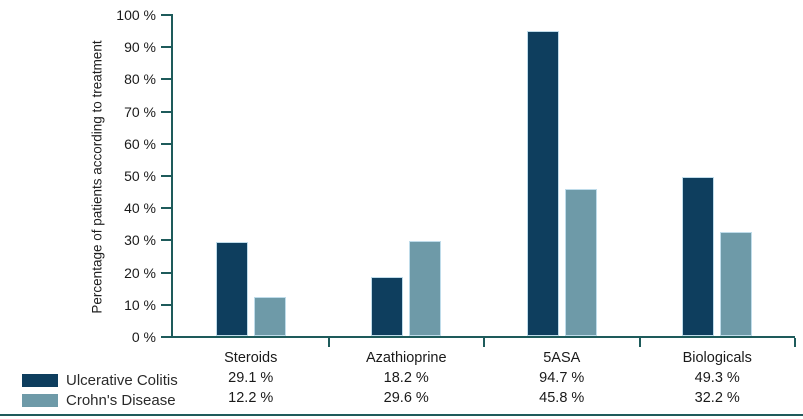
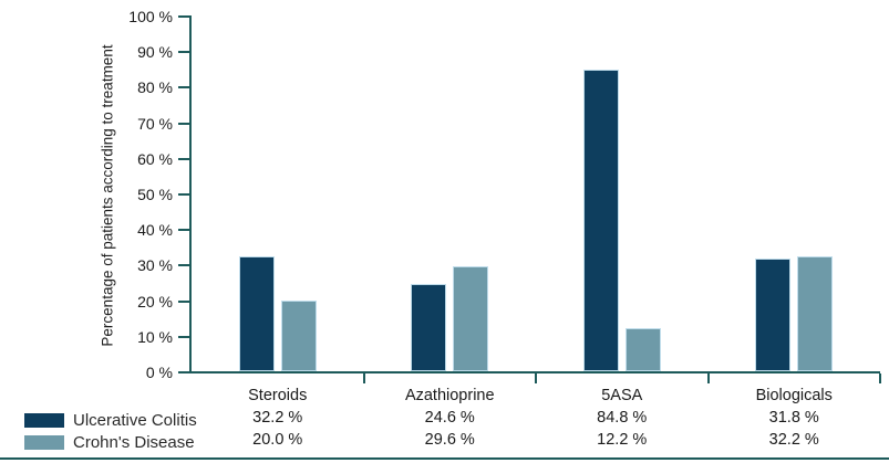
Ulcerative Colitis/Steroids: 29.1 -> 32.2
Crohn's Disease/Steroids: 12.2 -> 20.0
Ulcerative Colitis/Azathioprine: 18.2 -> 24.6
Ulcerative Colitis/5ASA: 94.7 -> 84.8
Crohn's Disease/5ASA: 45.8 -> 12.2
Ulcerative Colitis/Biologicals: 49.3 -> 31.8
